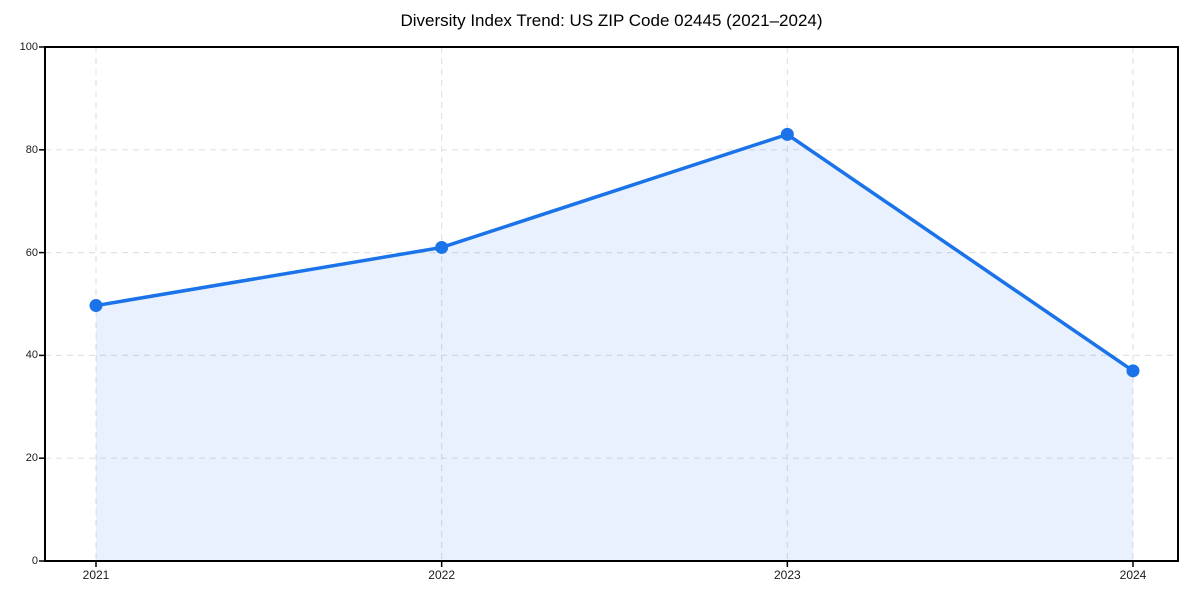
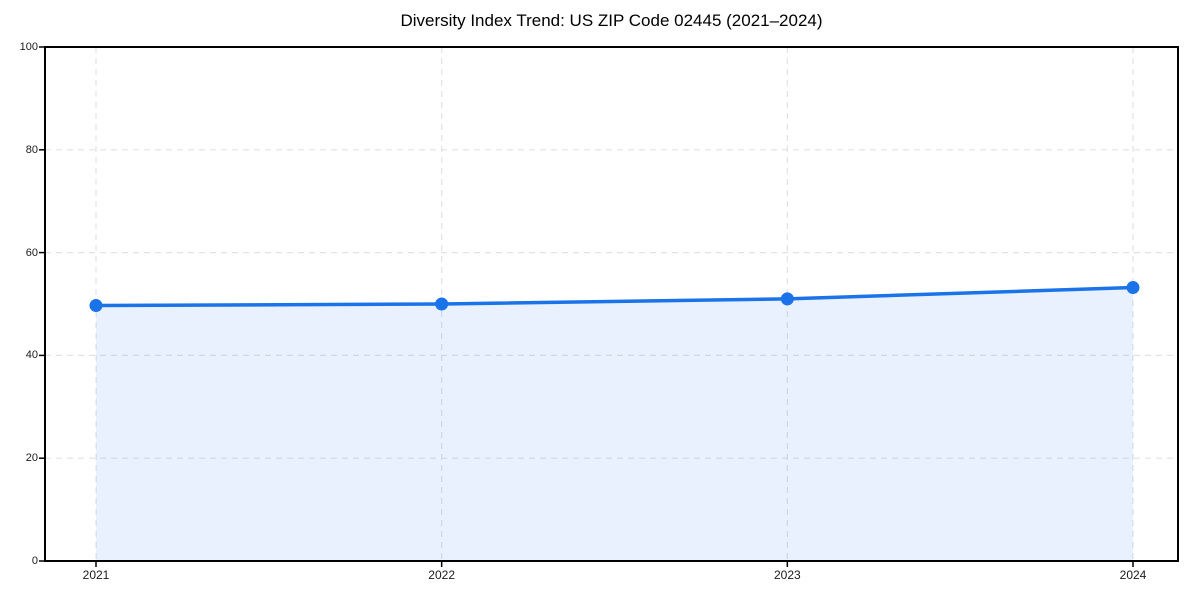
2022: 61 -> 50
2023: 83 -> 51
2024: 37 -> 53
